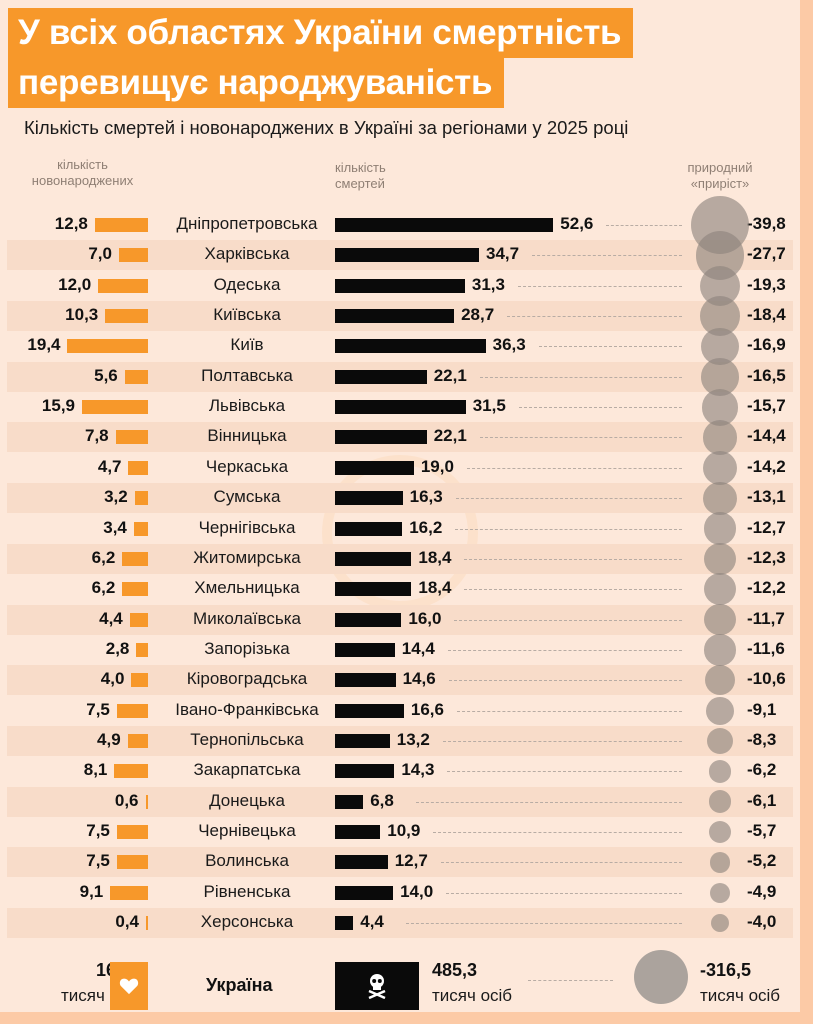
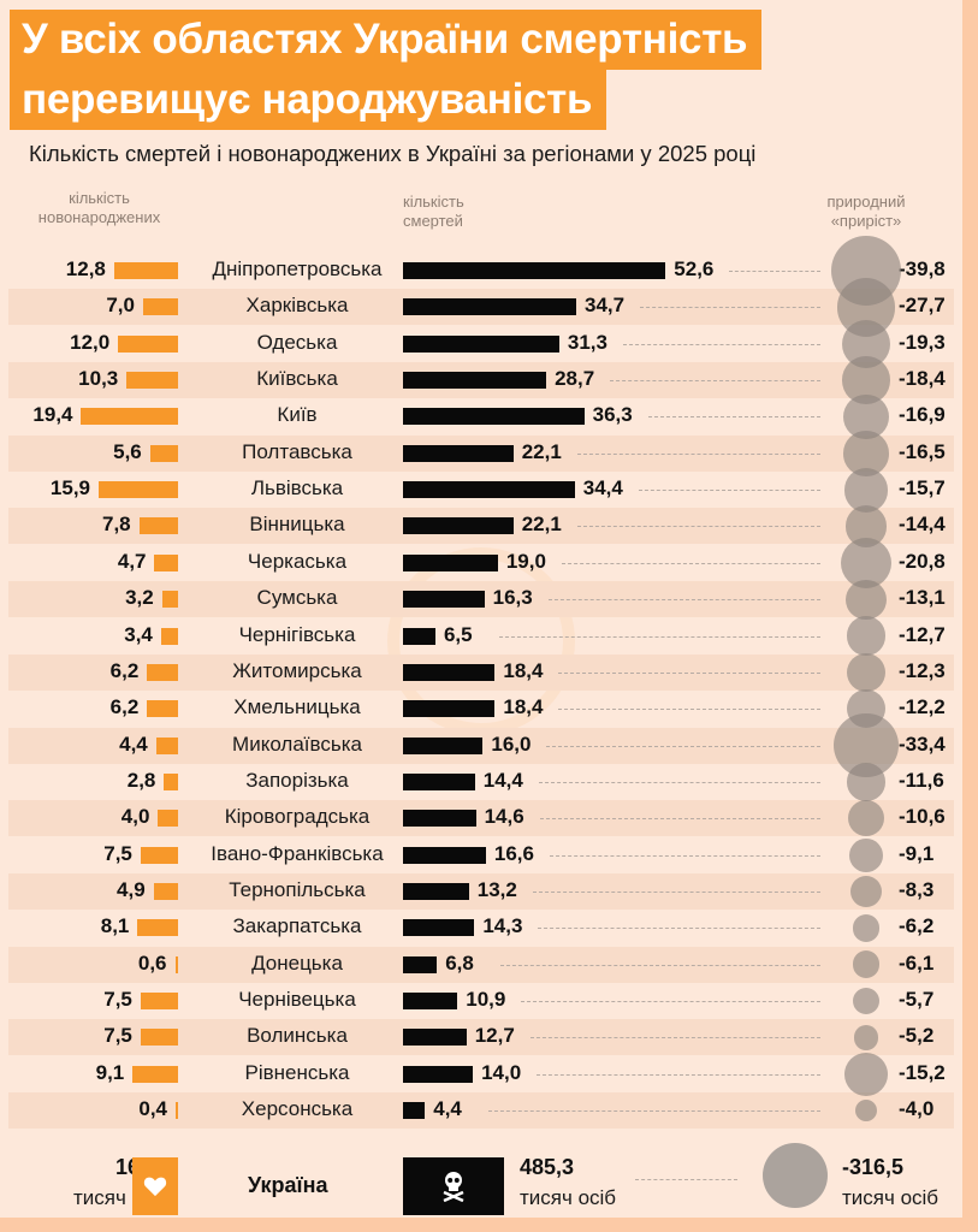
кількість смертей/Львівська: 31,5 -> 34,4
природний «приріст»/Черкаська: -14,2 -> -20,8
кількість смертей/Чернігівська: 16,2 -> 6,5
природний «приріст»/Миколаївська: -11,7 -> -33,4
природний «приріст»/Рівненська: -4,9 -> -15,2
